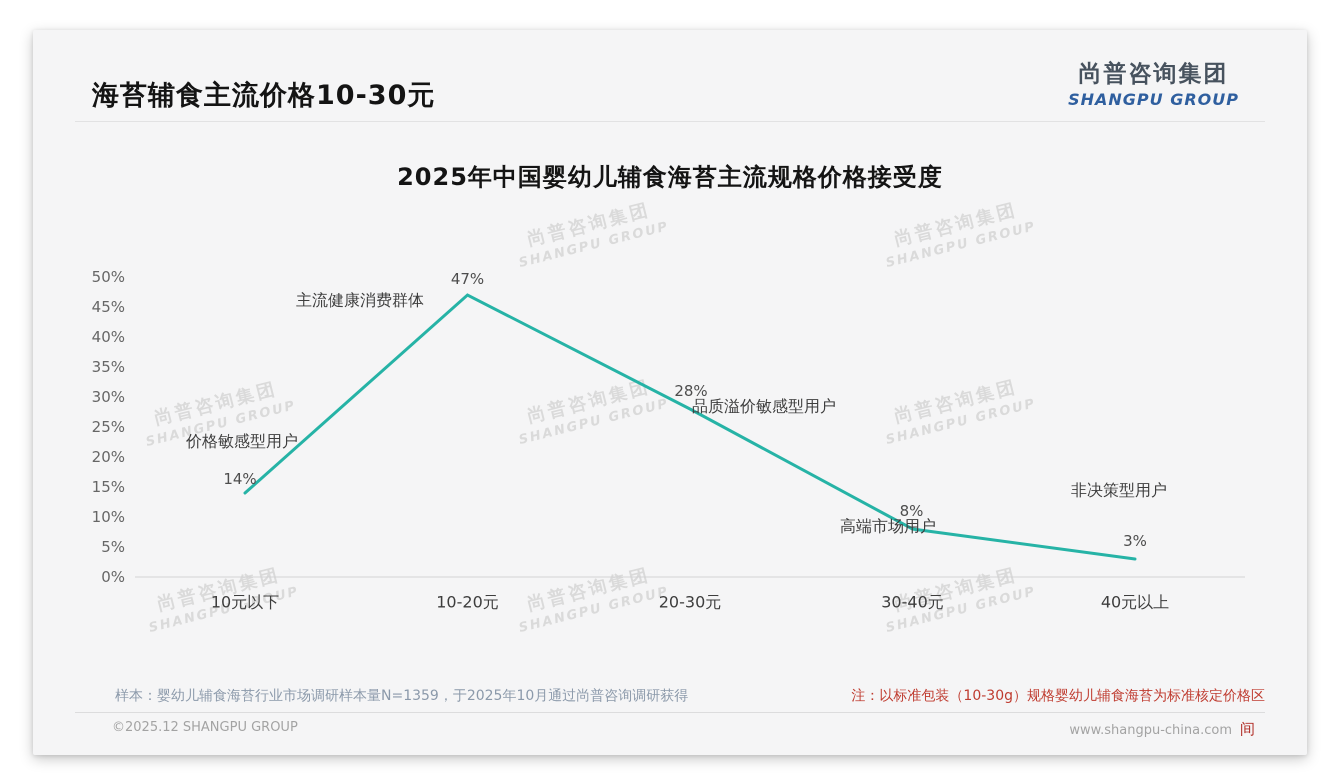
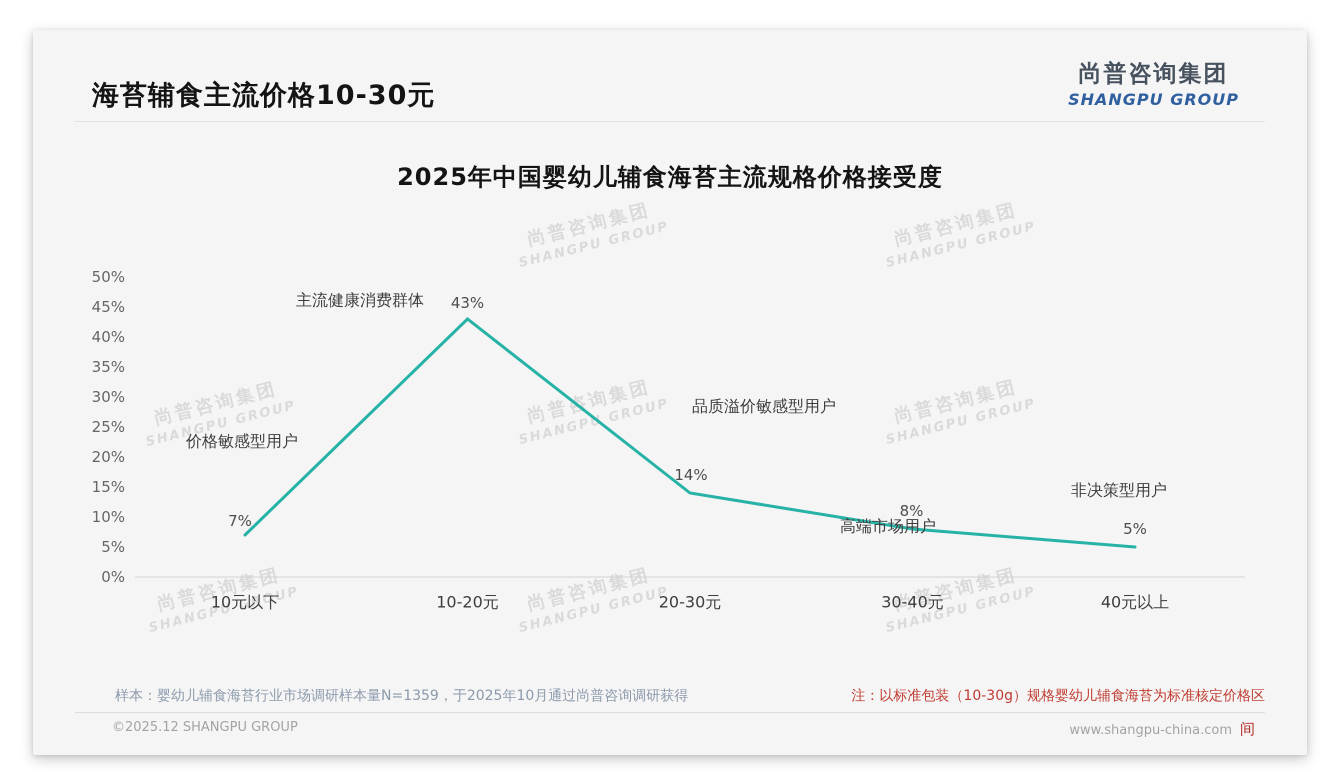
10元以下: 14% -> 7%
10-20元: 47% -> 43%
20-30元: 28% -> 14%
40元以上: 3% -> 5%
